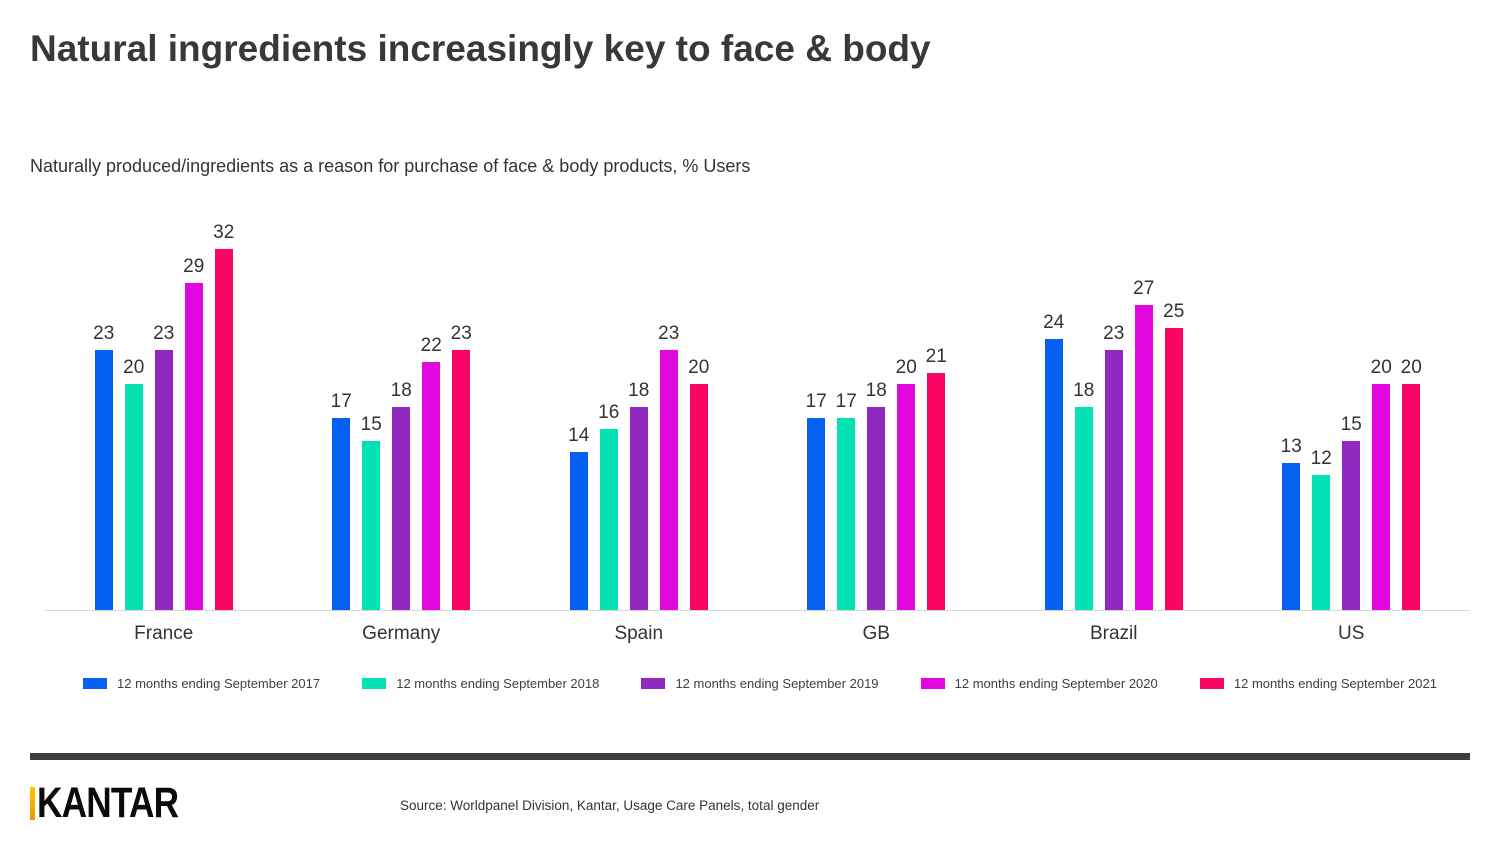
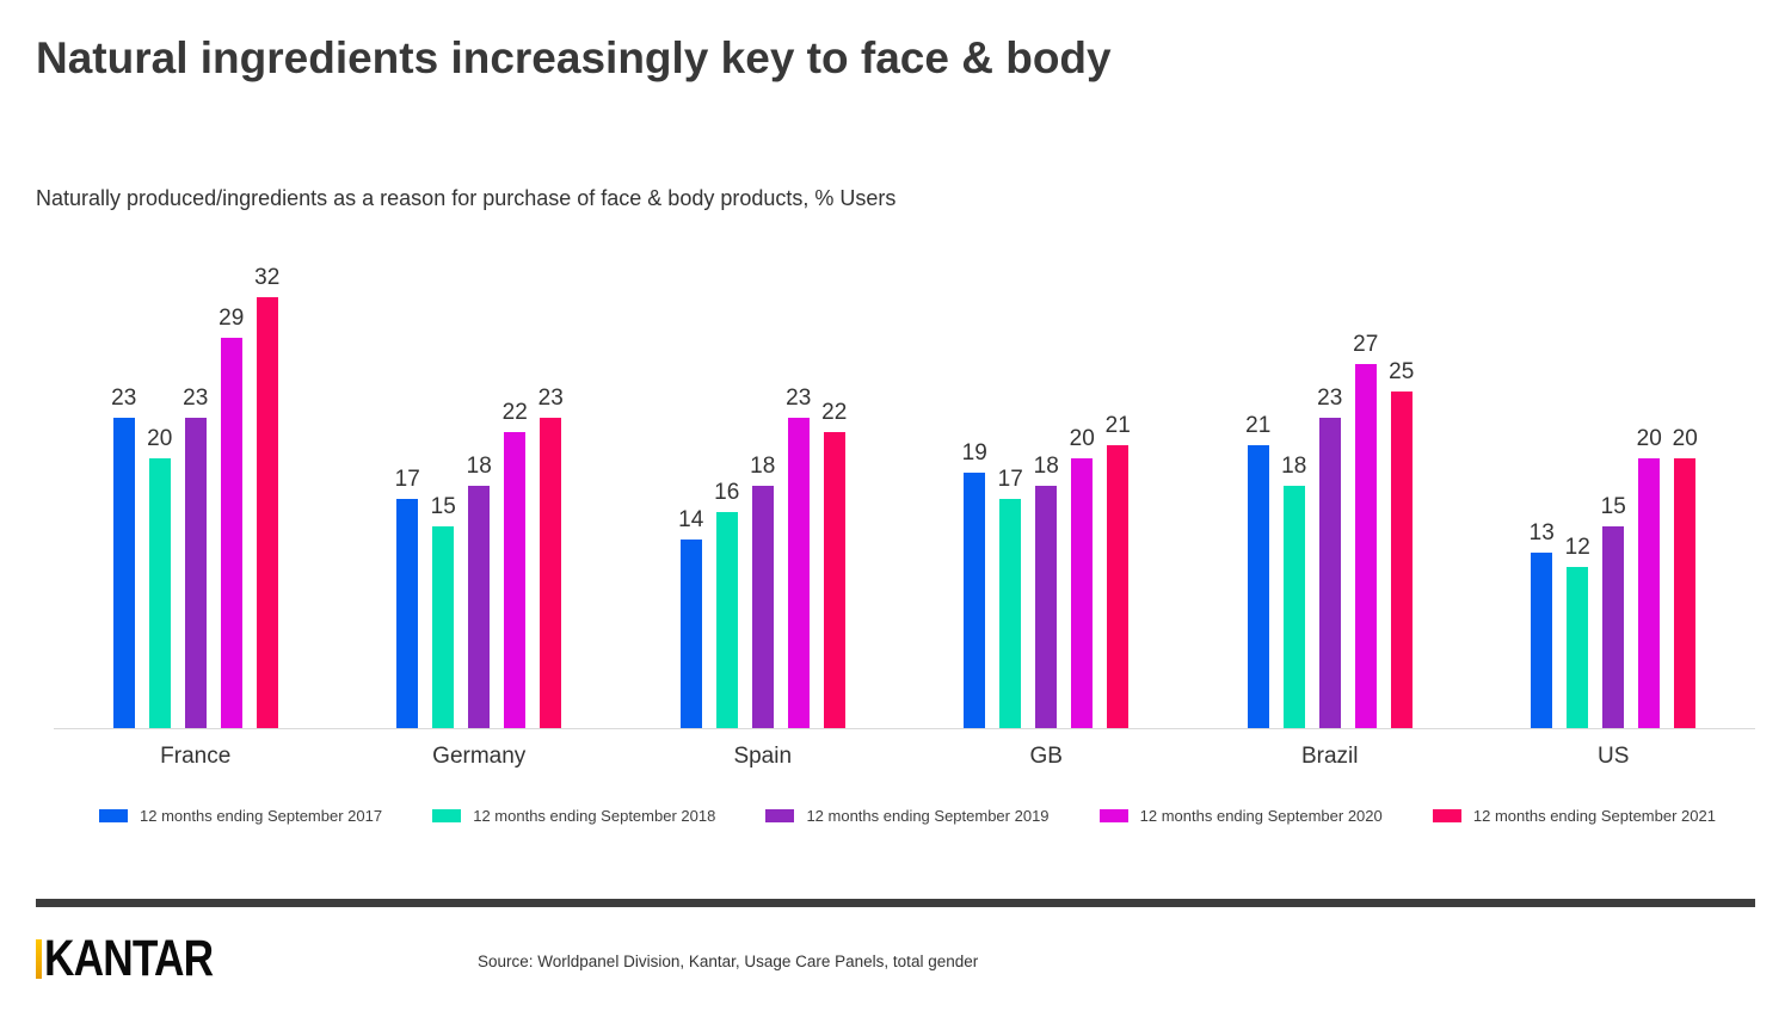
12 months ending September 2021/Spain: 20 -> 22
12 months ending September 2017/GB: 17 -> 19
12 months ending September 2017/Brazil: 24 -> 21
